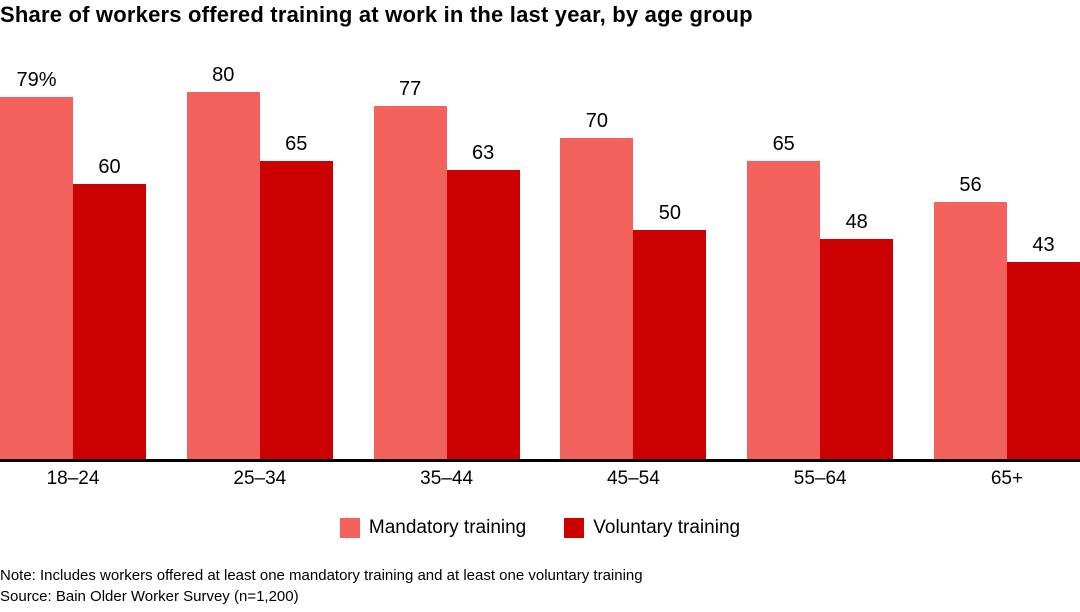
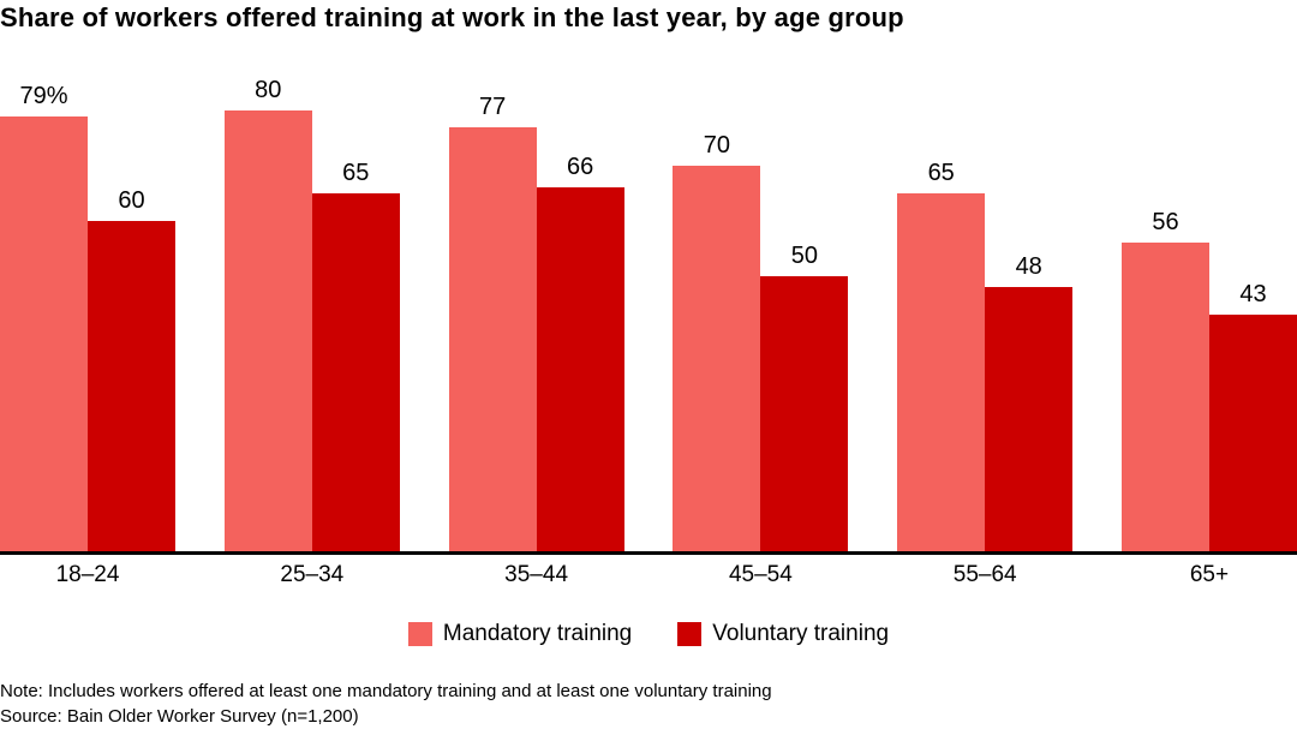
Voluntary training/35–44: 63 -> 66
